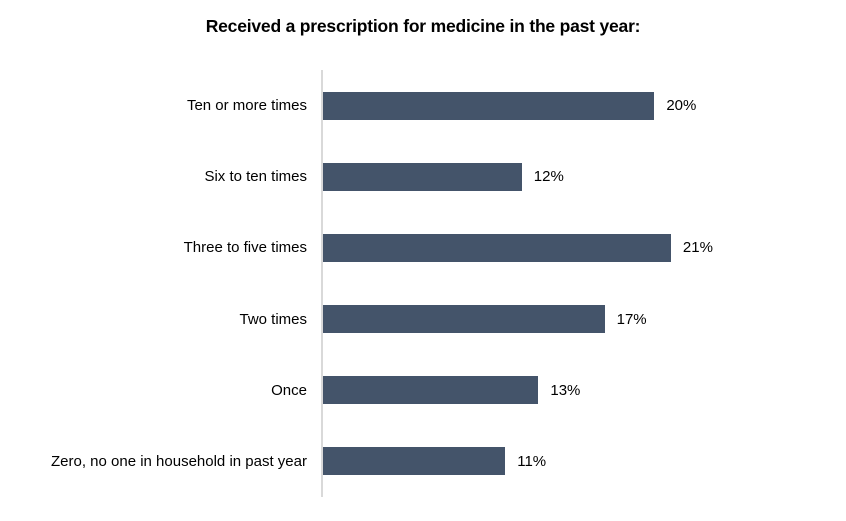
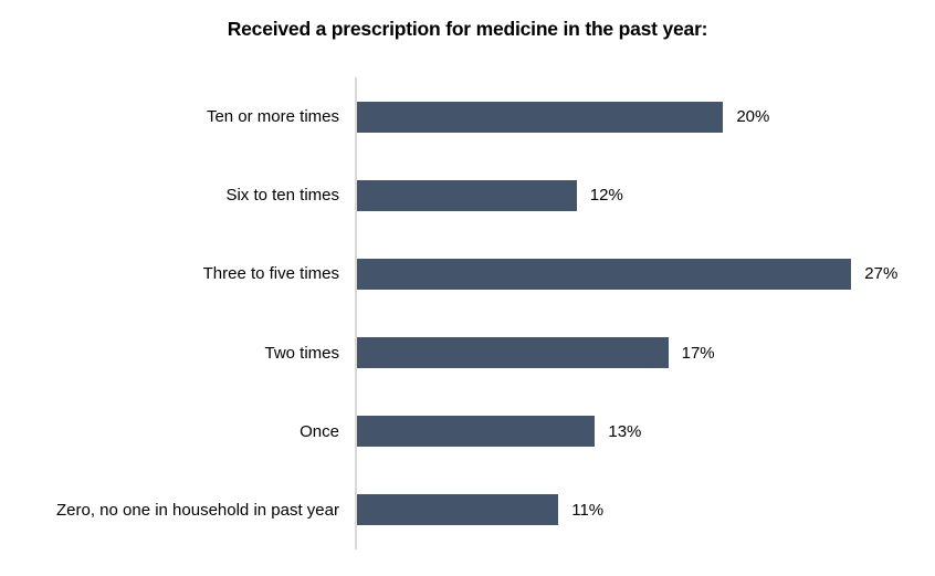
Three to five times: 21% -> 27%
